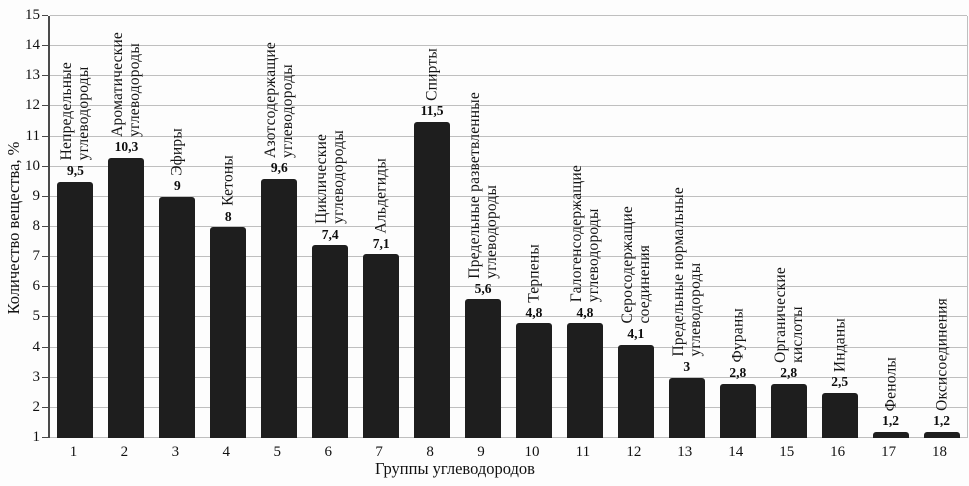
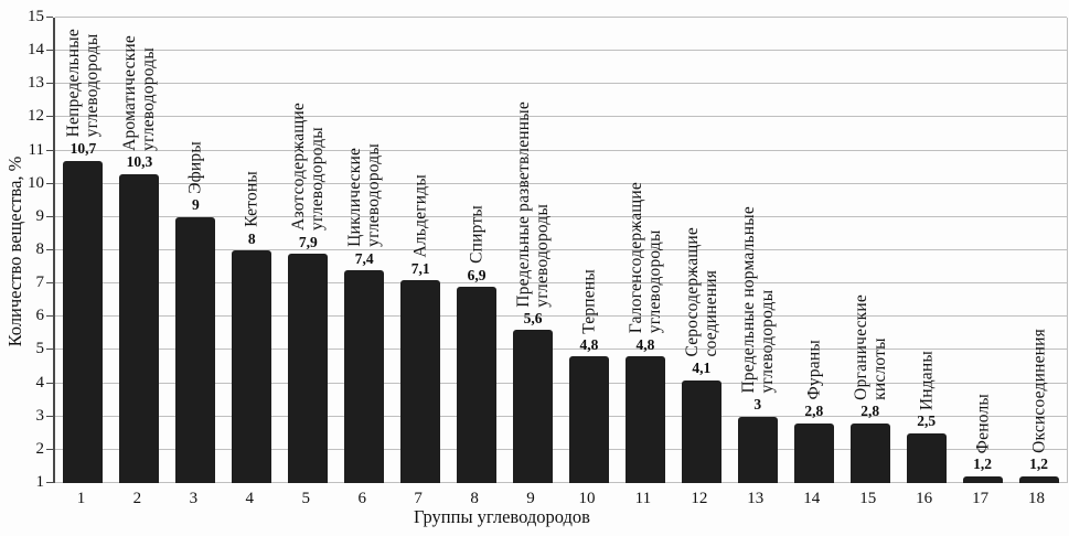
Непредельные углеводороды: 9,5 -> 10,7
Азотсодержащие углеводороды: 9,6 -> 7,9
Спирты: 11,5 -> 6,9
